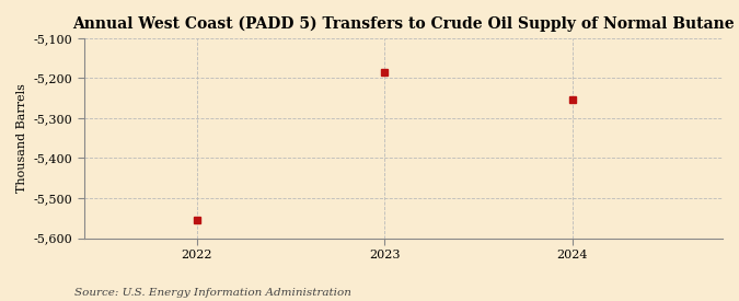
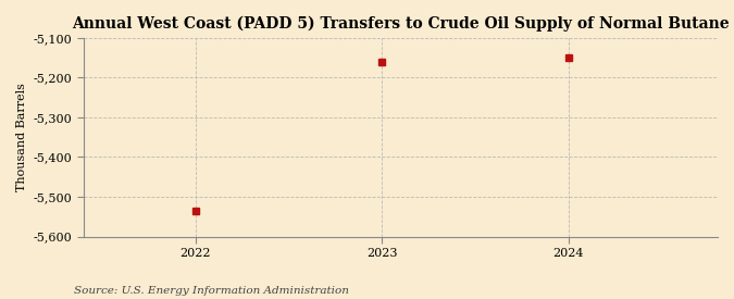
2022: -5,555 -> -5,535
2023: -5,185 -> -5,160
2024: -5,255 -> -5,150
